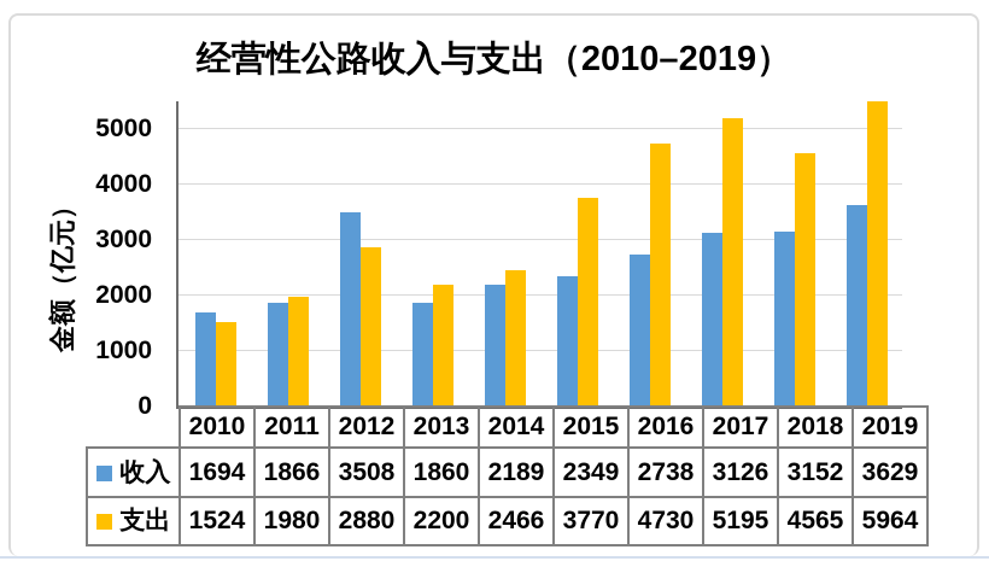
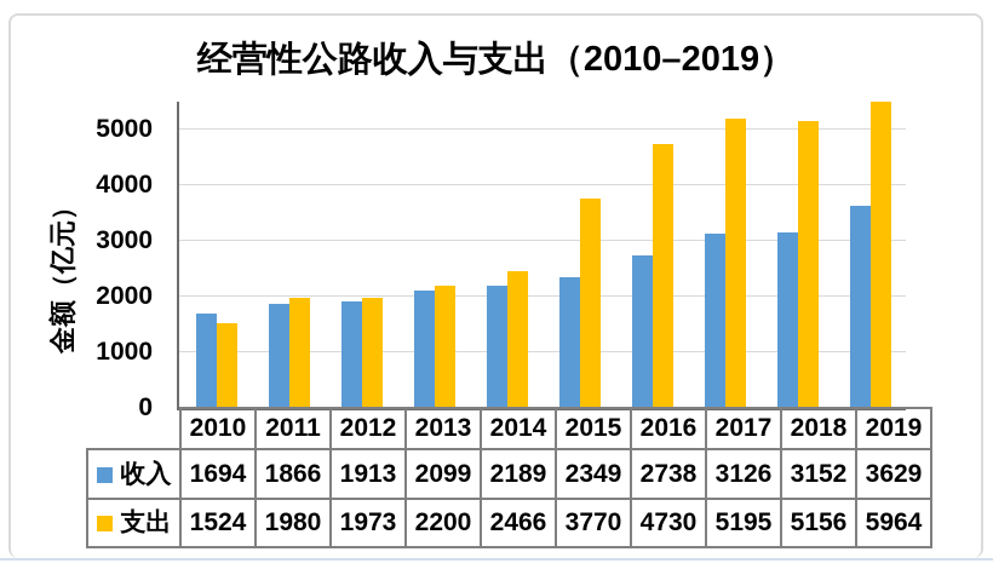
收入/2012: 3508 -> 1913
支出/2012: 2880 -> 1973
收入/2013: 1860 -> 2099
支出/2018: 4565 -> 5156
